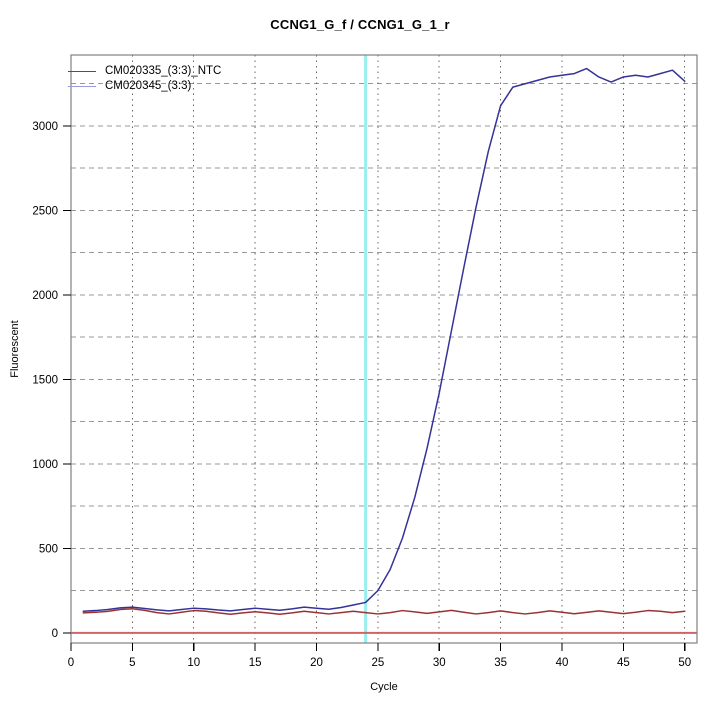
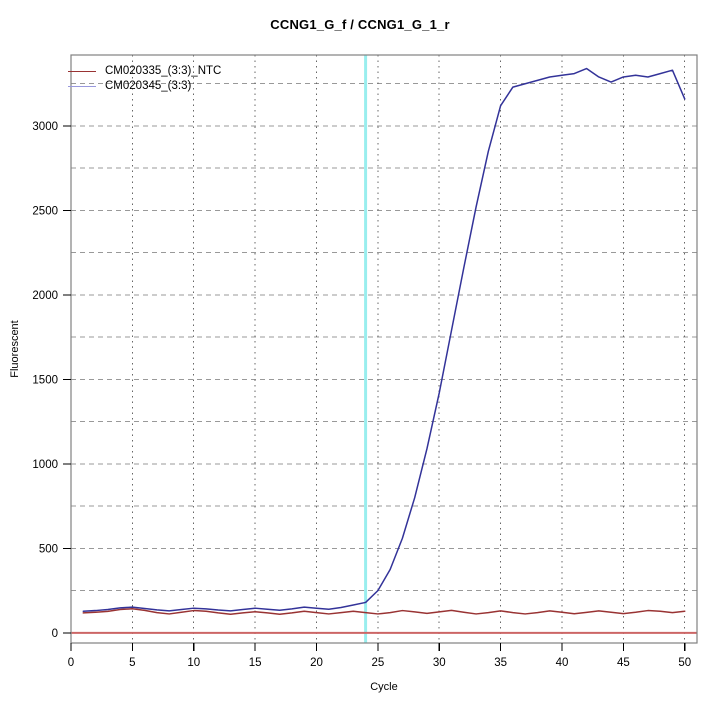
CM020345_(3:3)/50: 3260 -> 3160
